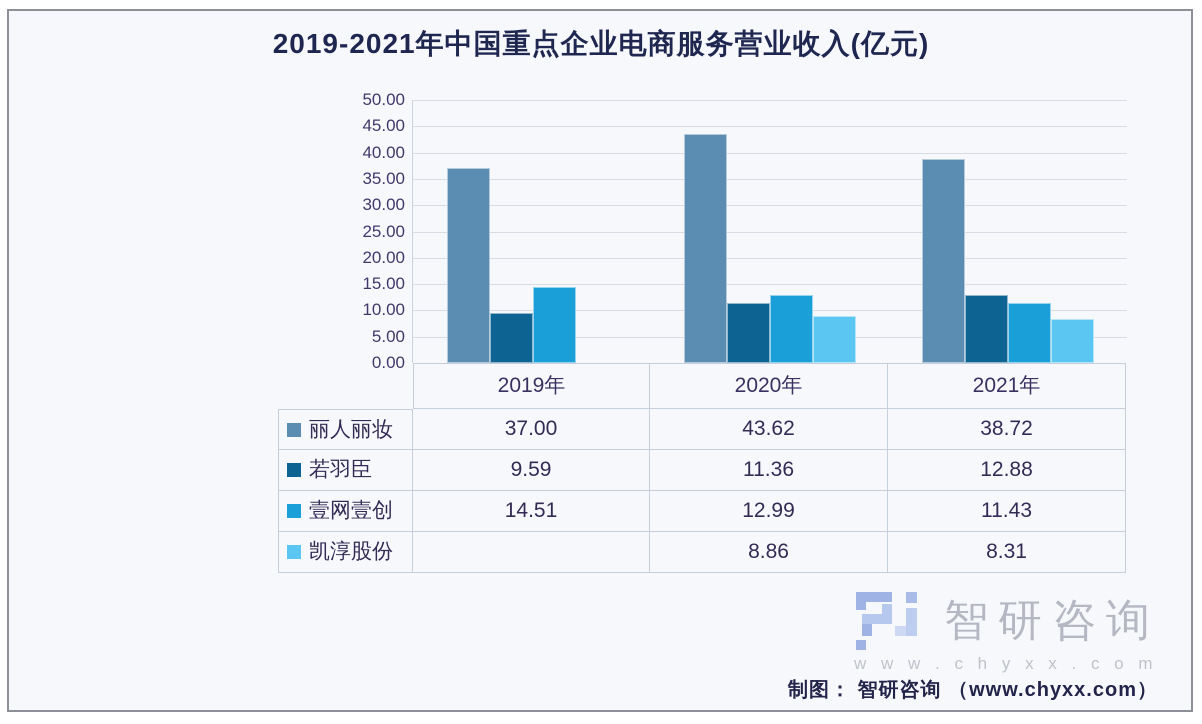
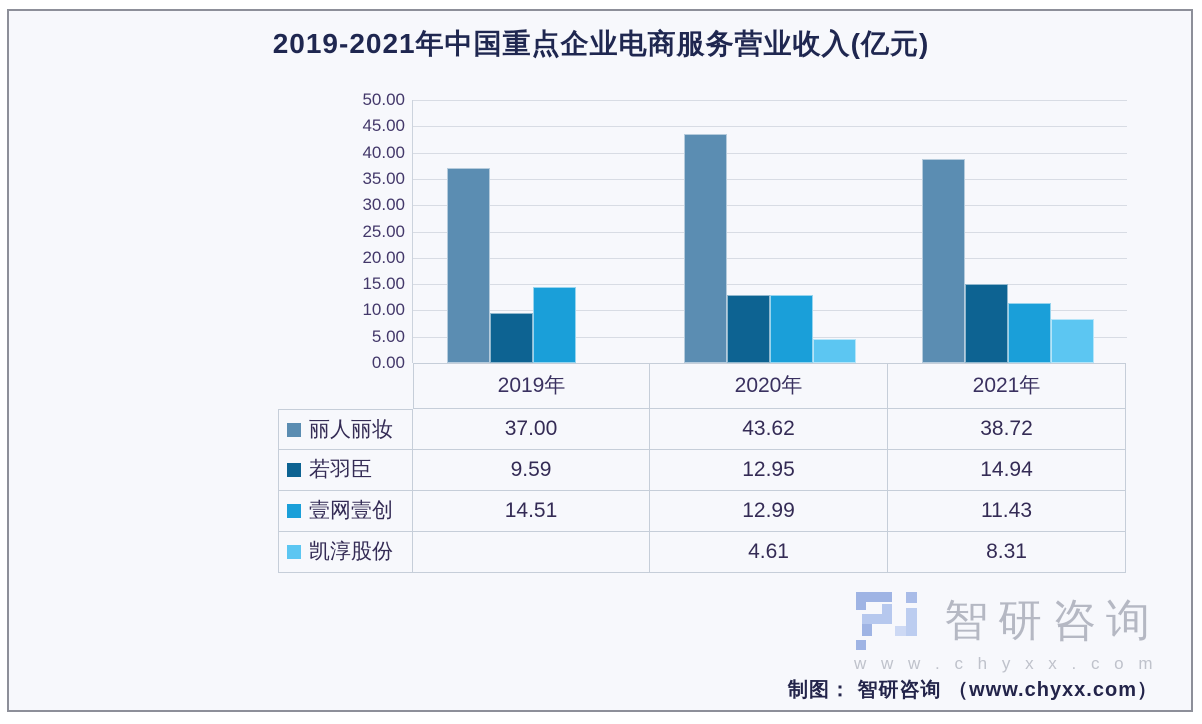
若羽臣/2020年: 11.36 -> 12.95
凯淳股份/2020年: 8.86 -> 4.61
若羽臣/2021年: 12.88 -> 14.94
